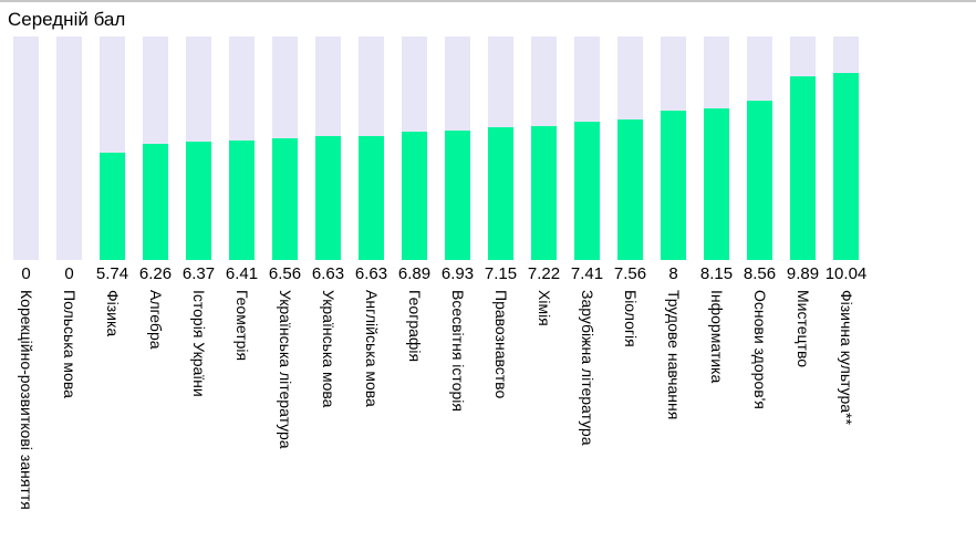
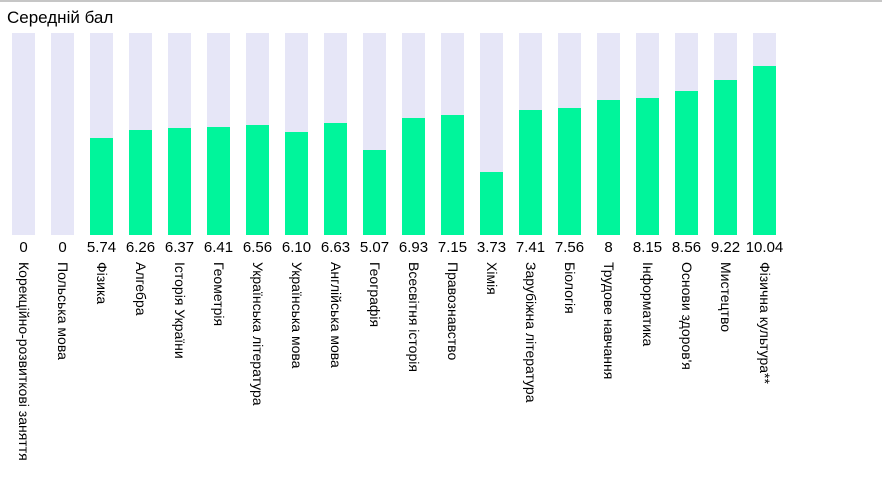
Українська мова: 6.63 -> 6.10
Географія: 6.89 -> 5.07
Хімія: 7.22 -> 3.73
Мистецтво: 9.89 -> 9.22
